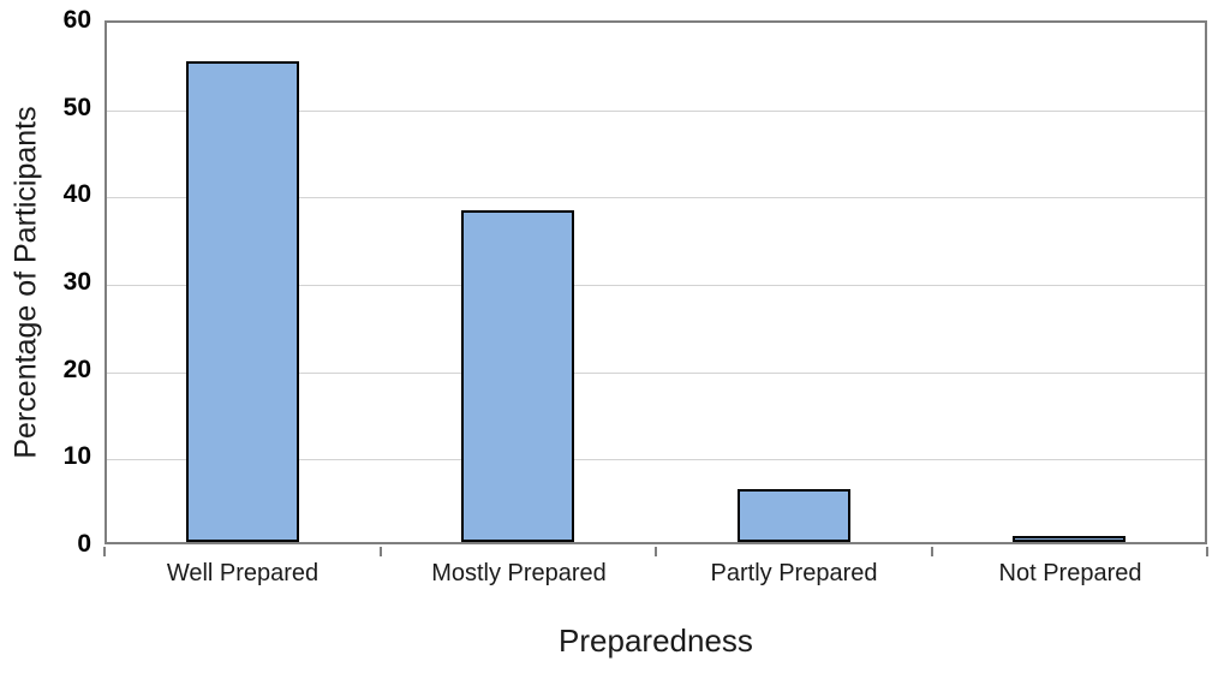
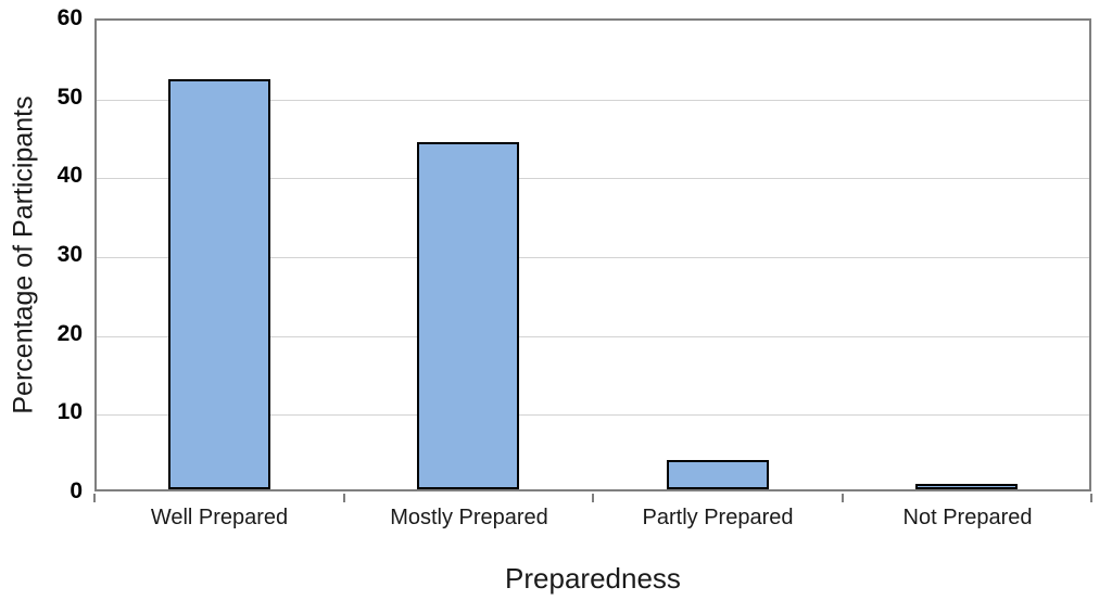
Well Prepared: 55 -> 52
Mostly Prepared: 38 -> 44
Partly Prepared: 6 -> 4
